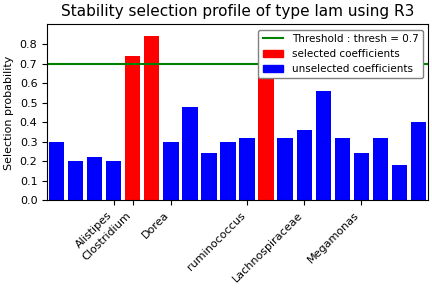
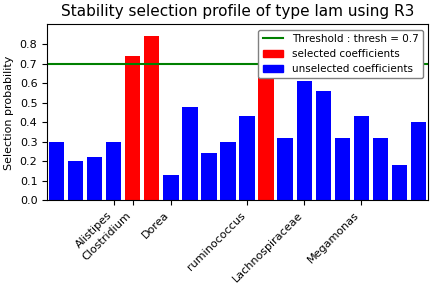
Alistipes: 0.20 -> 0.30
Dorea: 0.30 -> 0.13
ruminococcus: 0.32 -> 0.43
Lachnospiraceae: 0.36 -> 0.61
Megamonas: 0.24 -> 0.43
